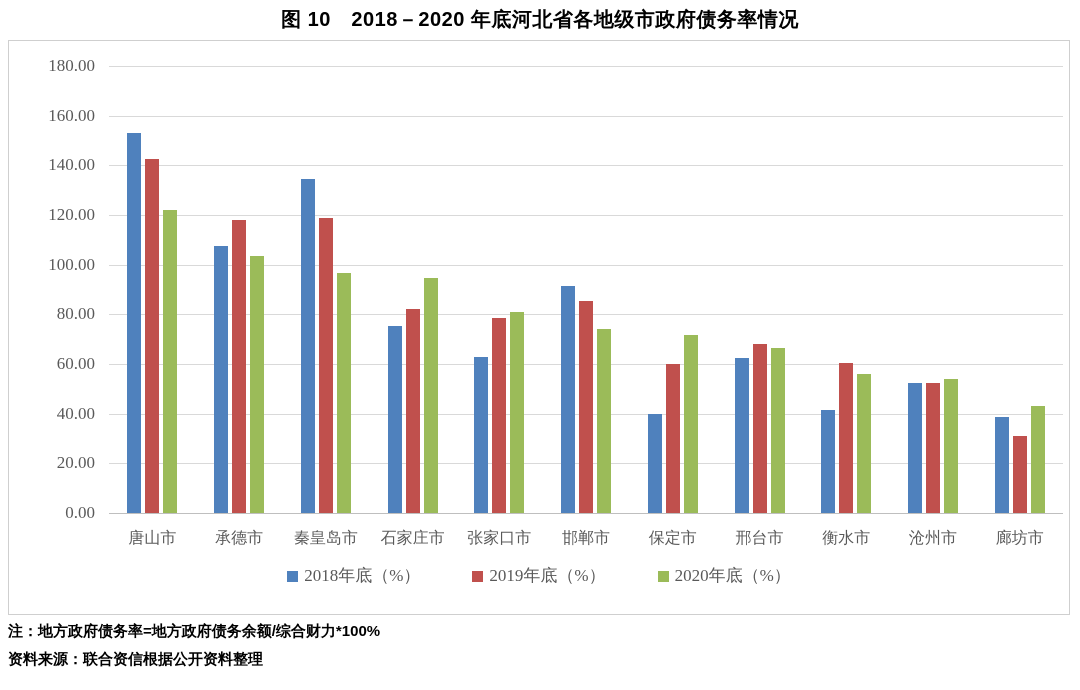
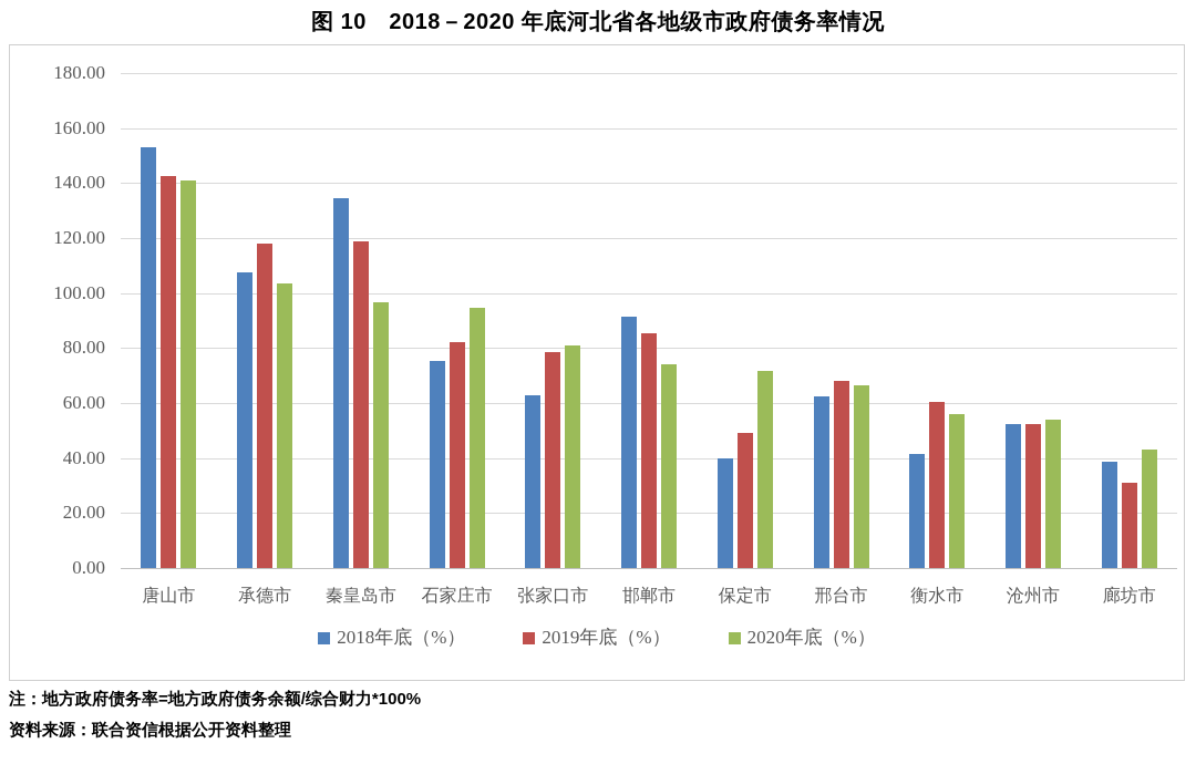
2020年底（%）/唐山市: 122 -> 141
2019年底（%）/保定市: 60 -> 49
